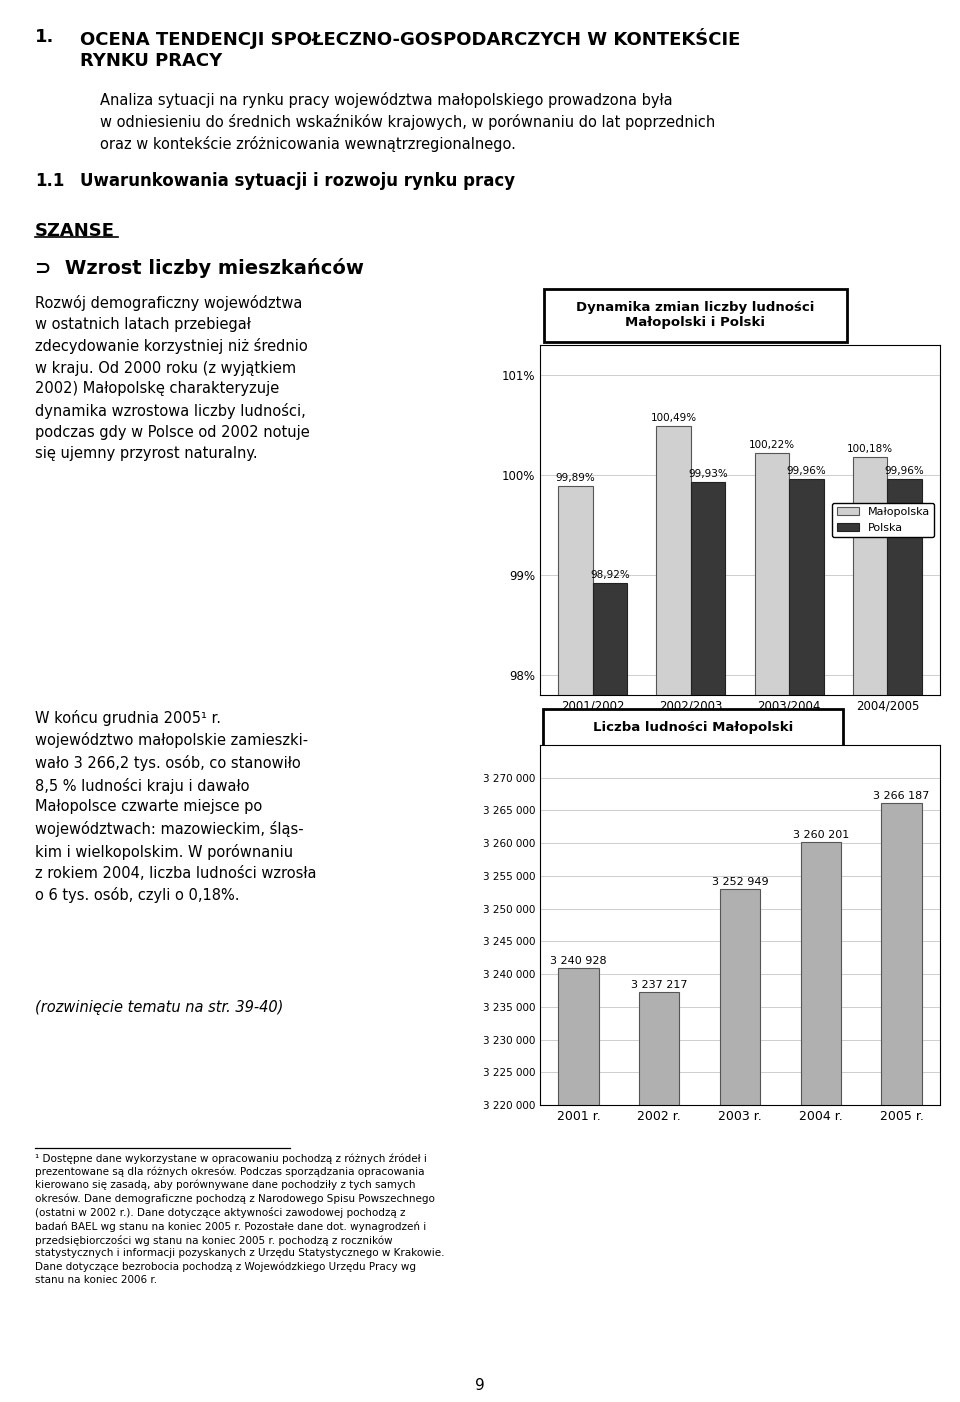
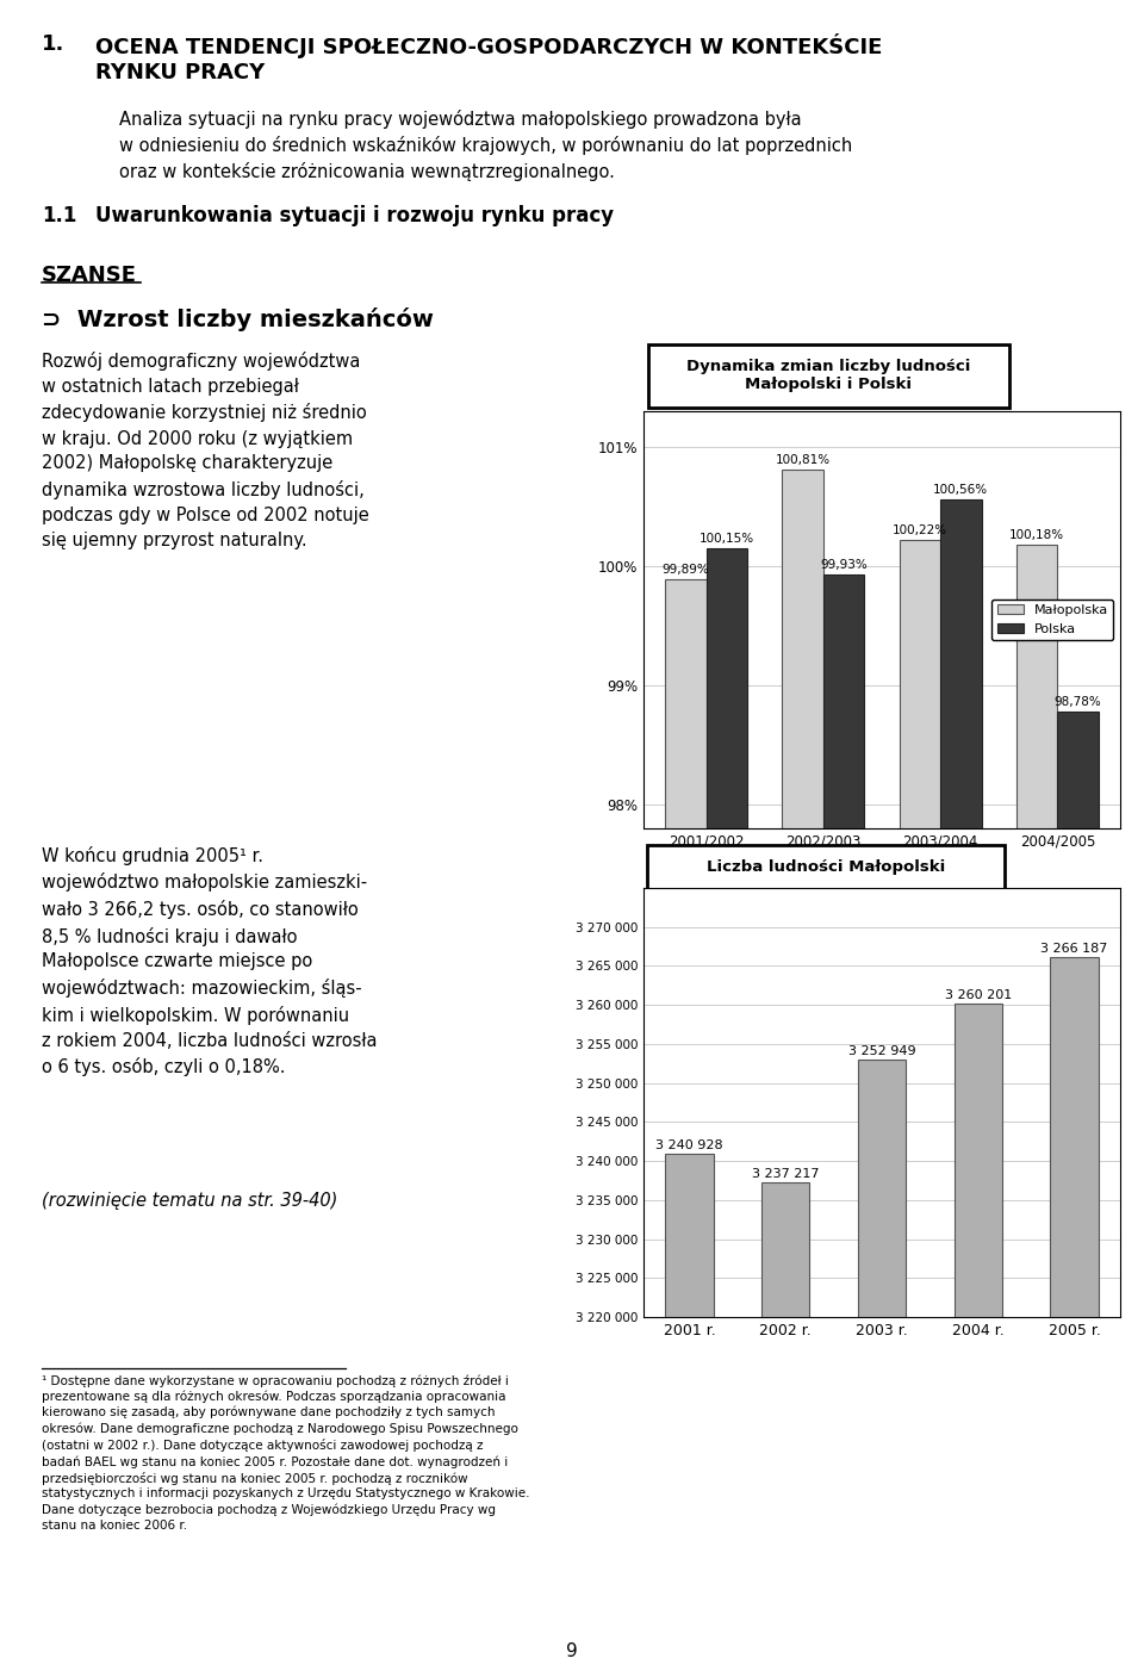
Polska/2001/2002: 98,92% -> 100,15%
Małopolska/2002/2003: 100,49% -> 100,81%
Polska/2003/2004: 99,96% -> 100,56%
Polska/2004/2005: 99,96% -> 98,78%
